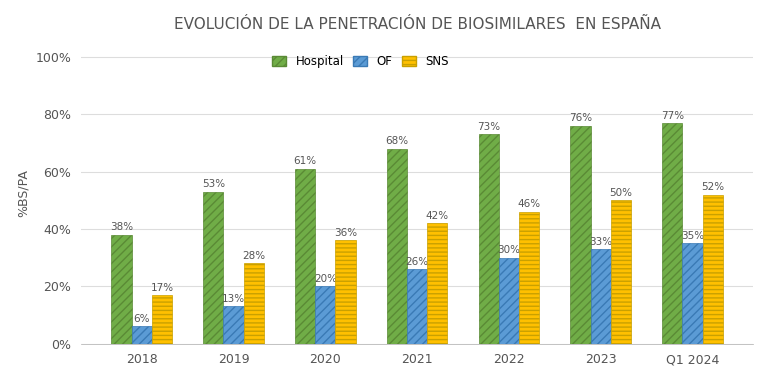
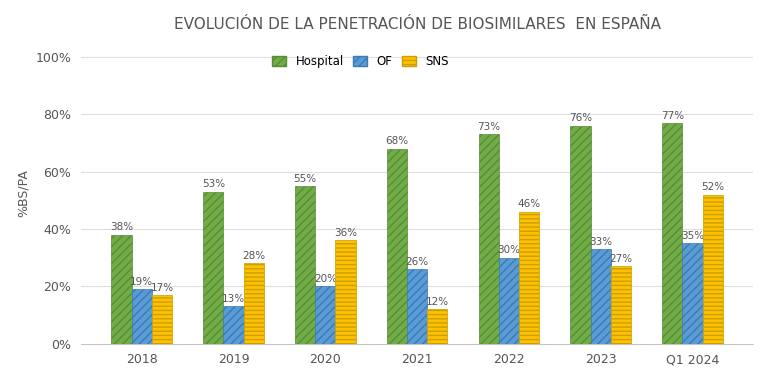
OF/2018: 6% -> 19%
Hospital/2020: 61% -> 55%
SNS/2021: 42% -> 12%
SNS/2023: 50% -> 27%
